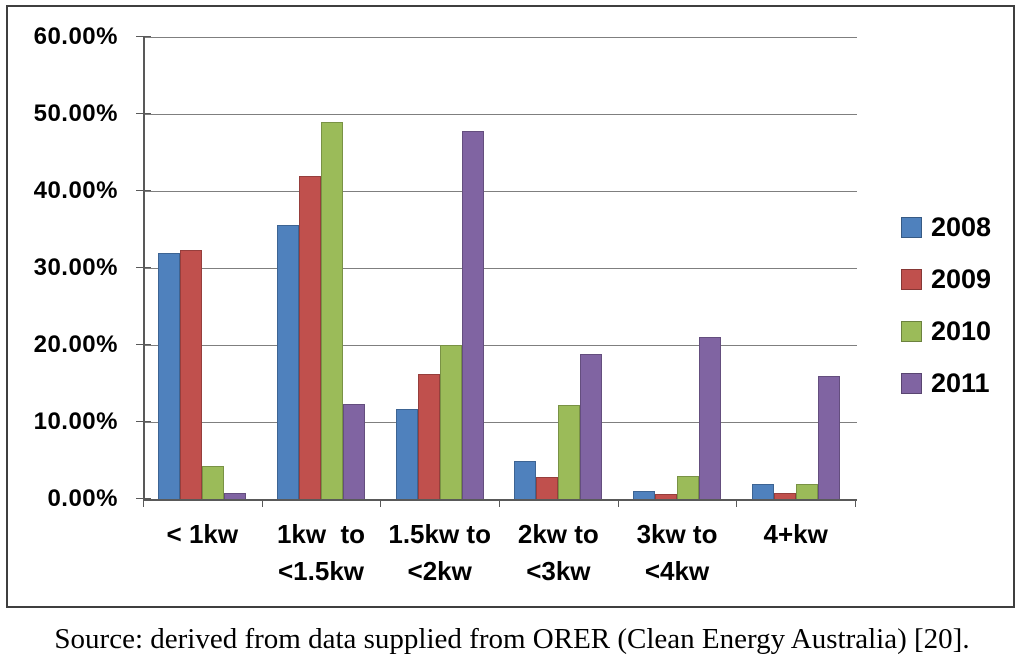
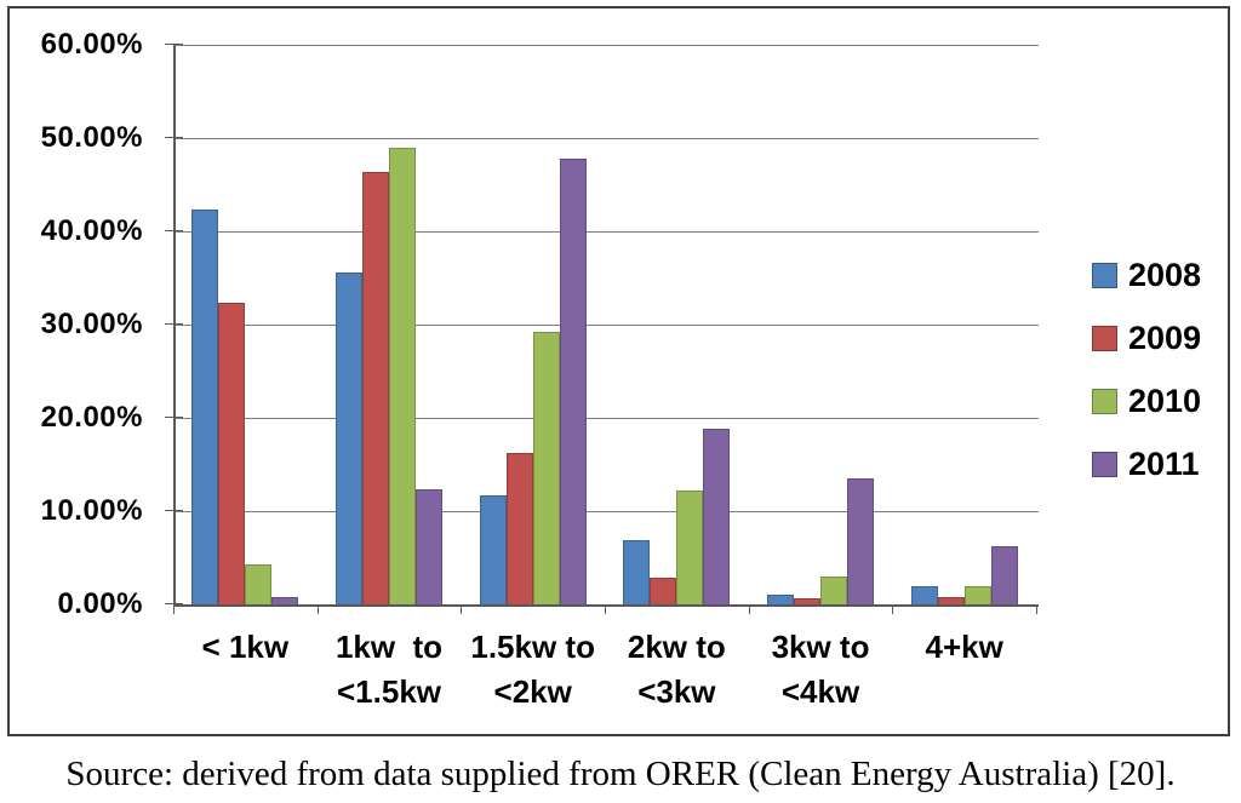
2008/< 1kw: 32% -> 42%
2009/1kw to <1.5kw: 42% -> 46%
2010/1.5kw to <2kw: 20% -> 29%
2008/2kw to <3kw: 5% -> 7%
2011/3kw to <4kw: 21% -> 14%
2011/4+kw: 16% -> 6%
